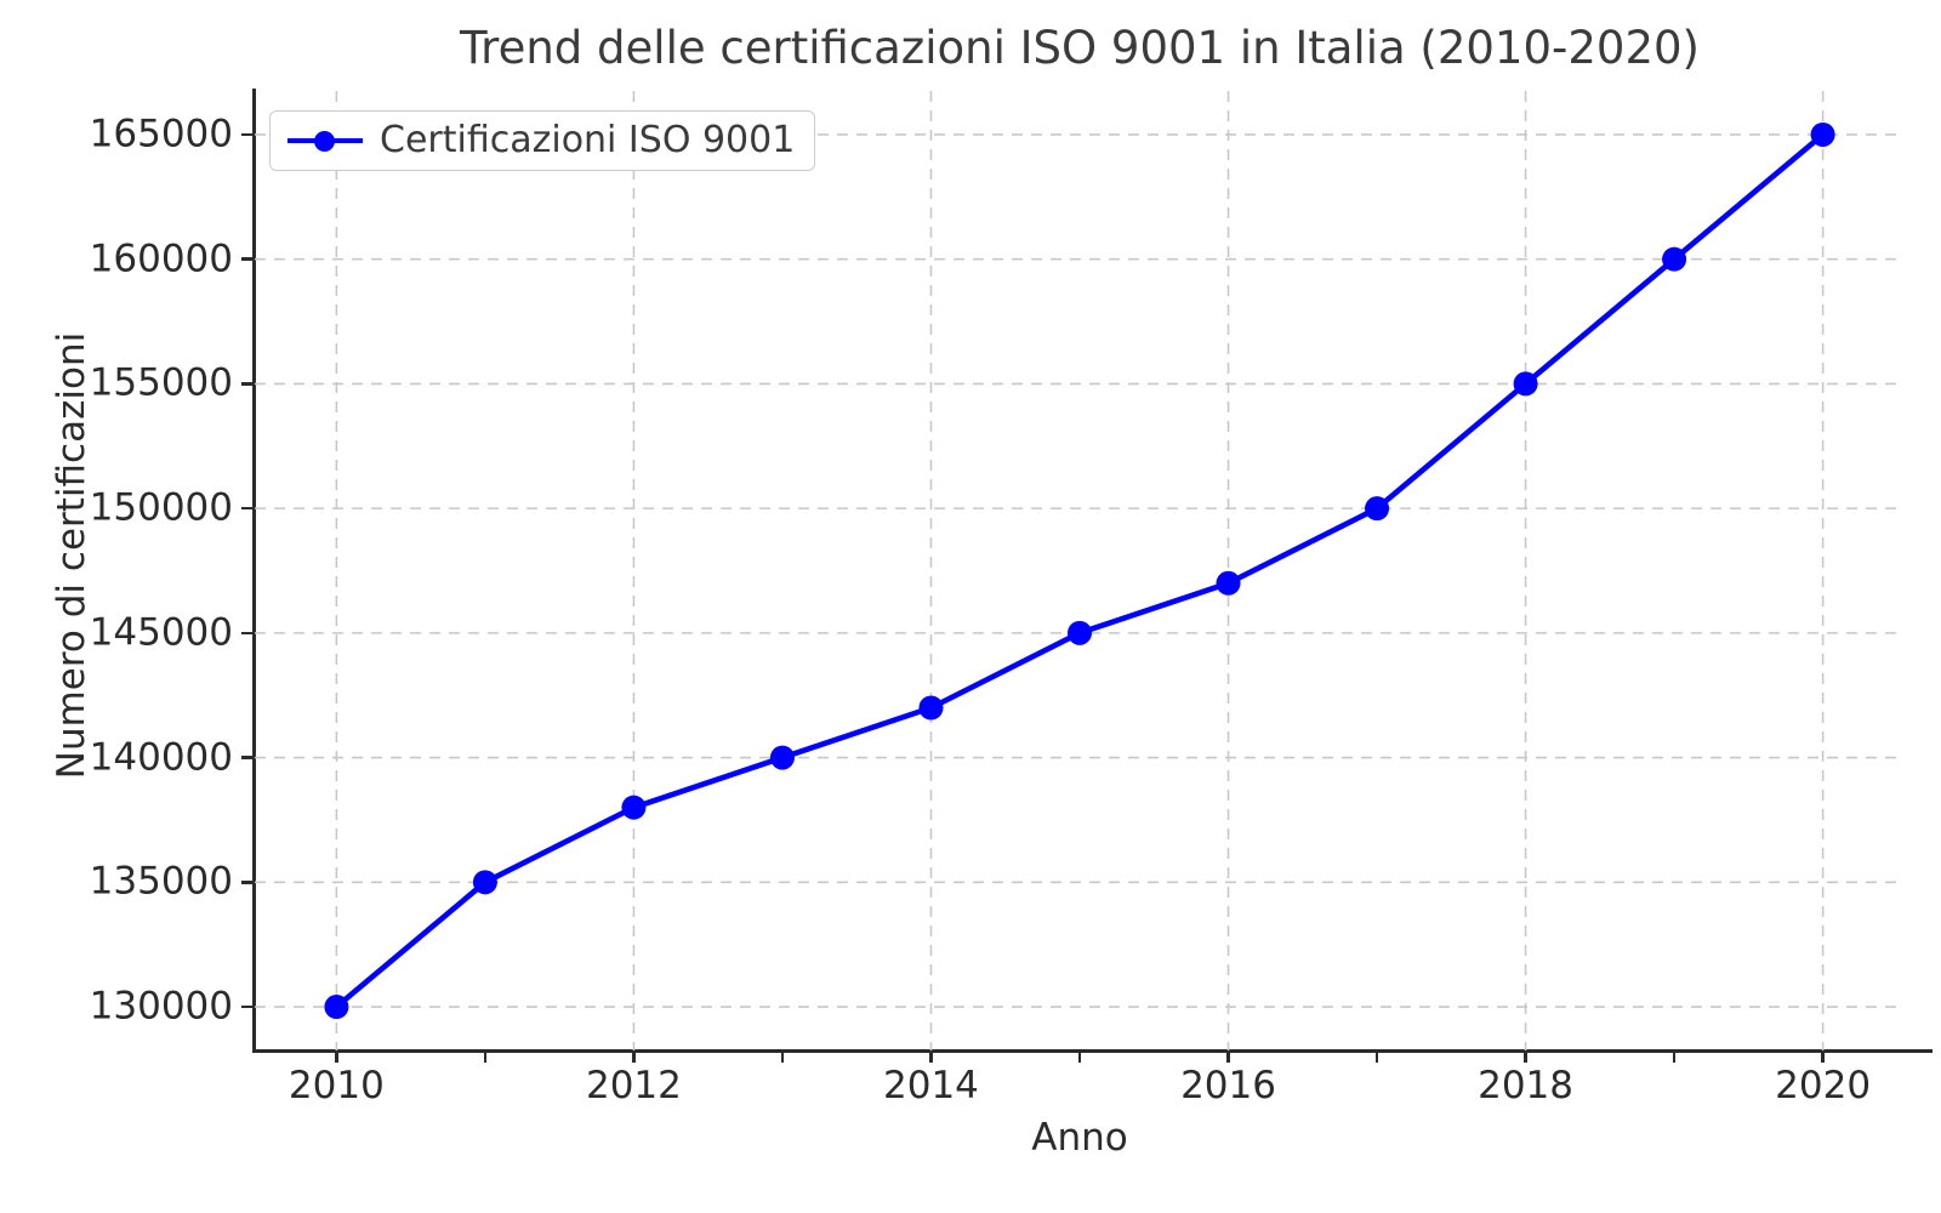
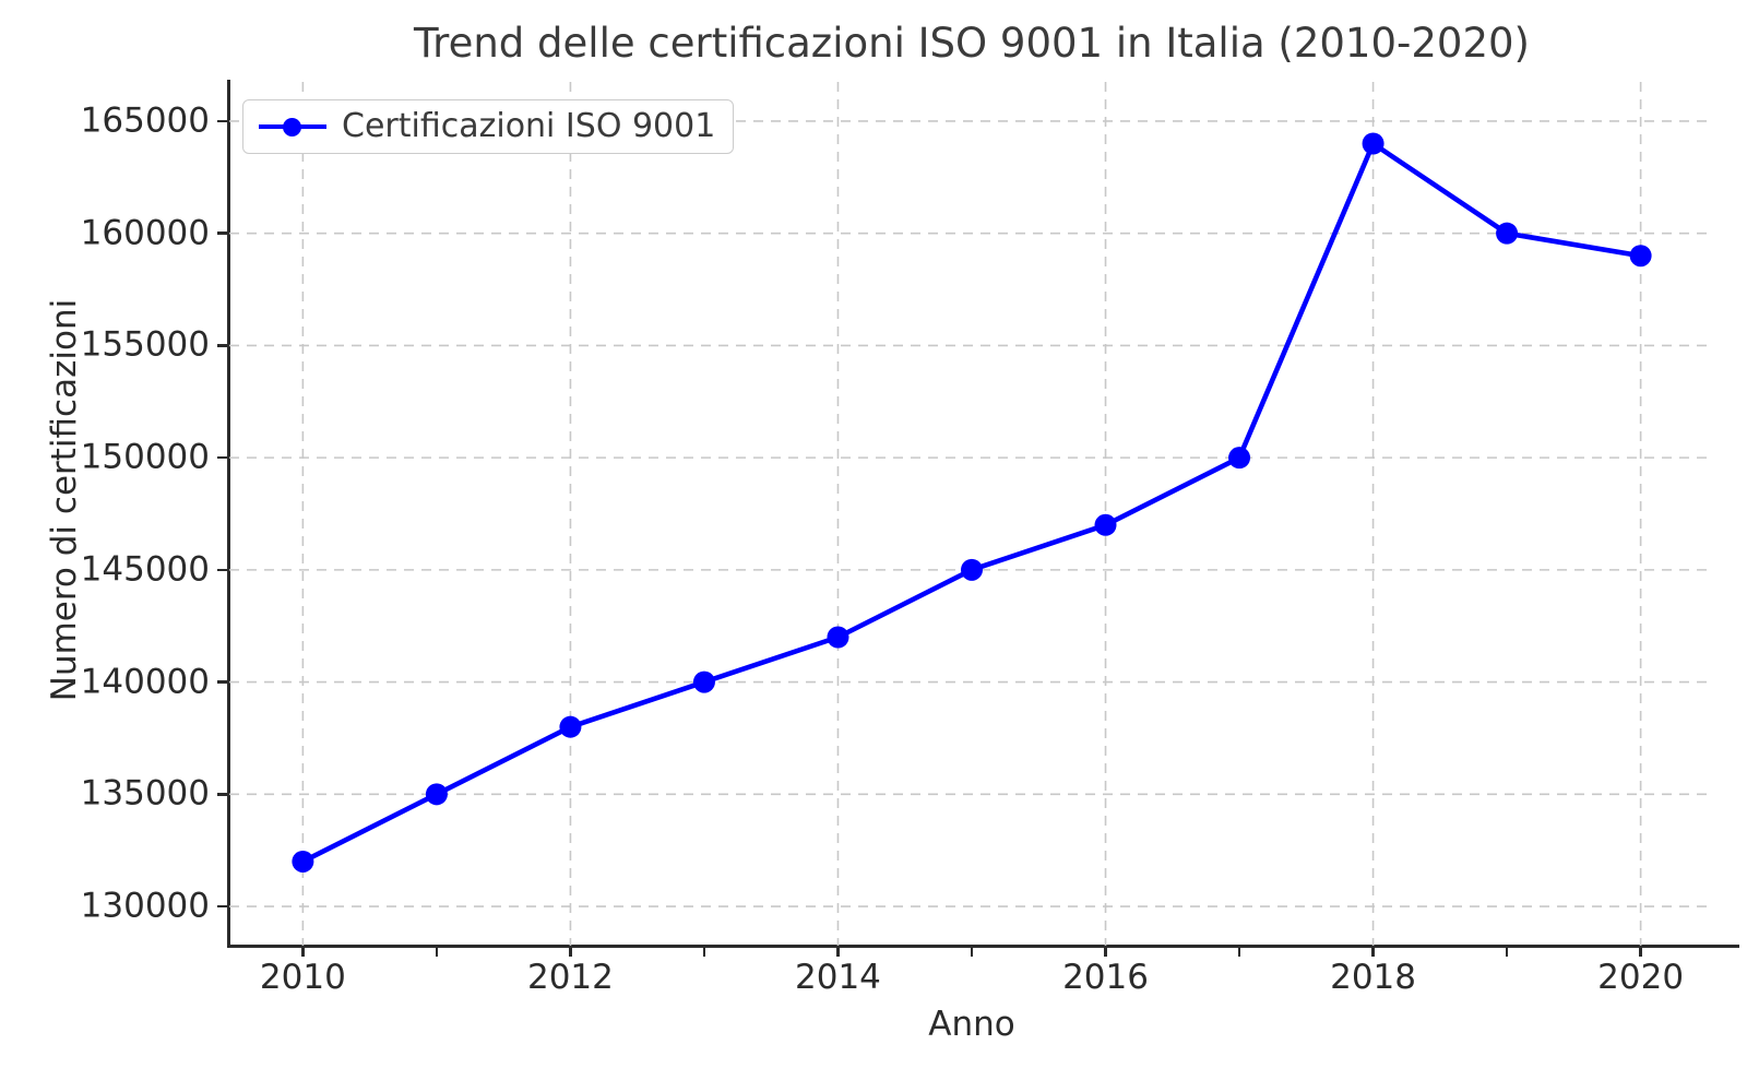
2010: 130000 -> 132000
2018: 155000 -> 164000
2020: 165000 -> 159000
